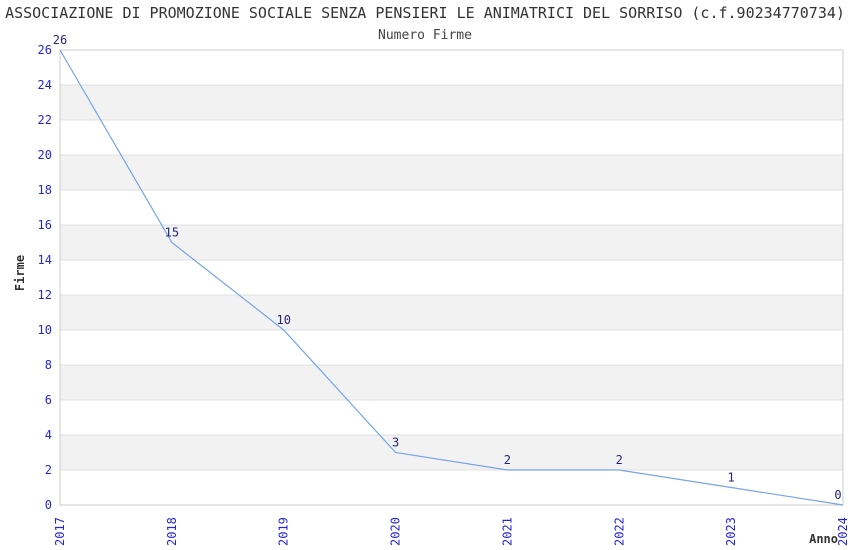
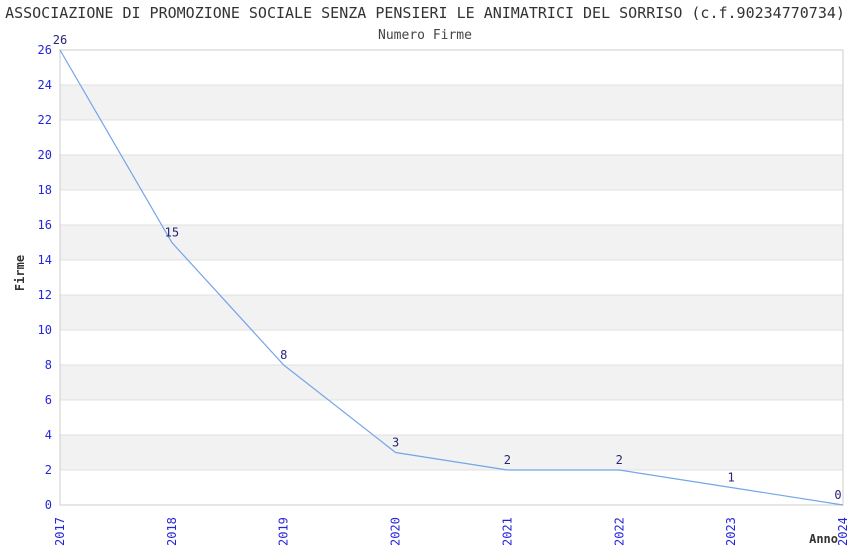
2019: 10 -> 8
